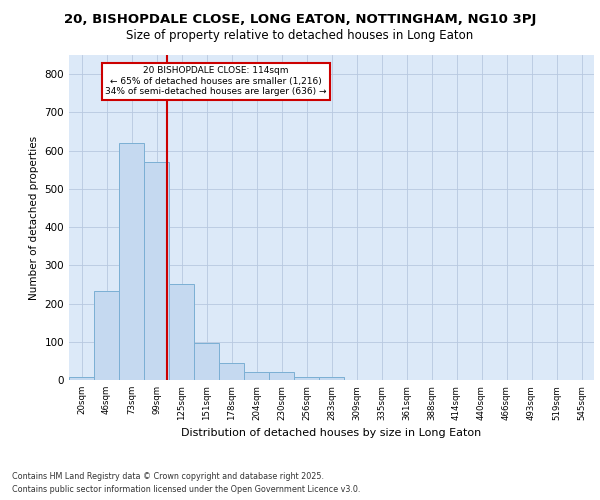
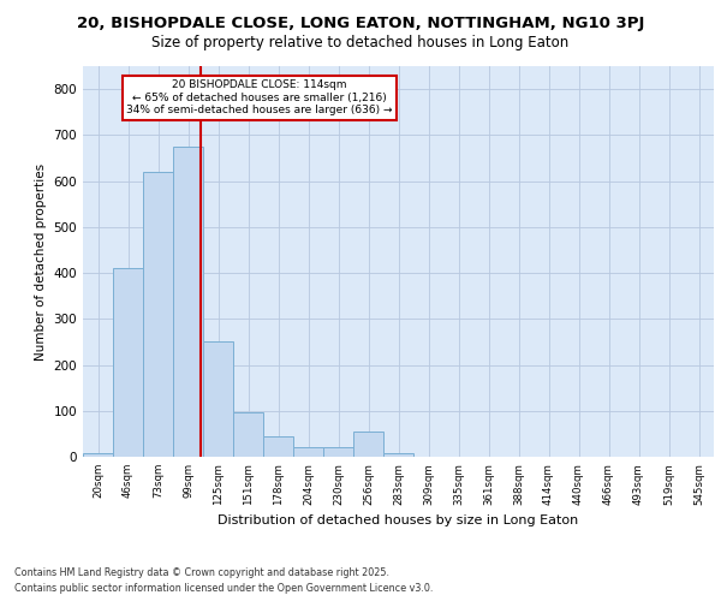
46sqm: 232 -> 410
99sqm: 570 -> 675
256sqm: 8 -> 55
